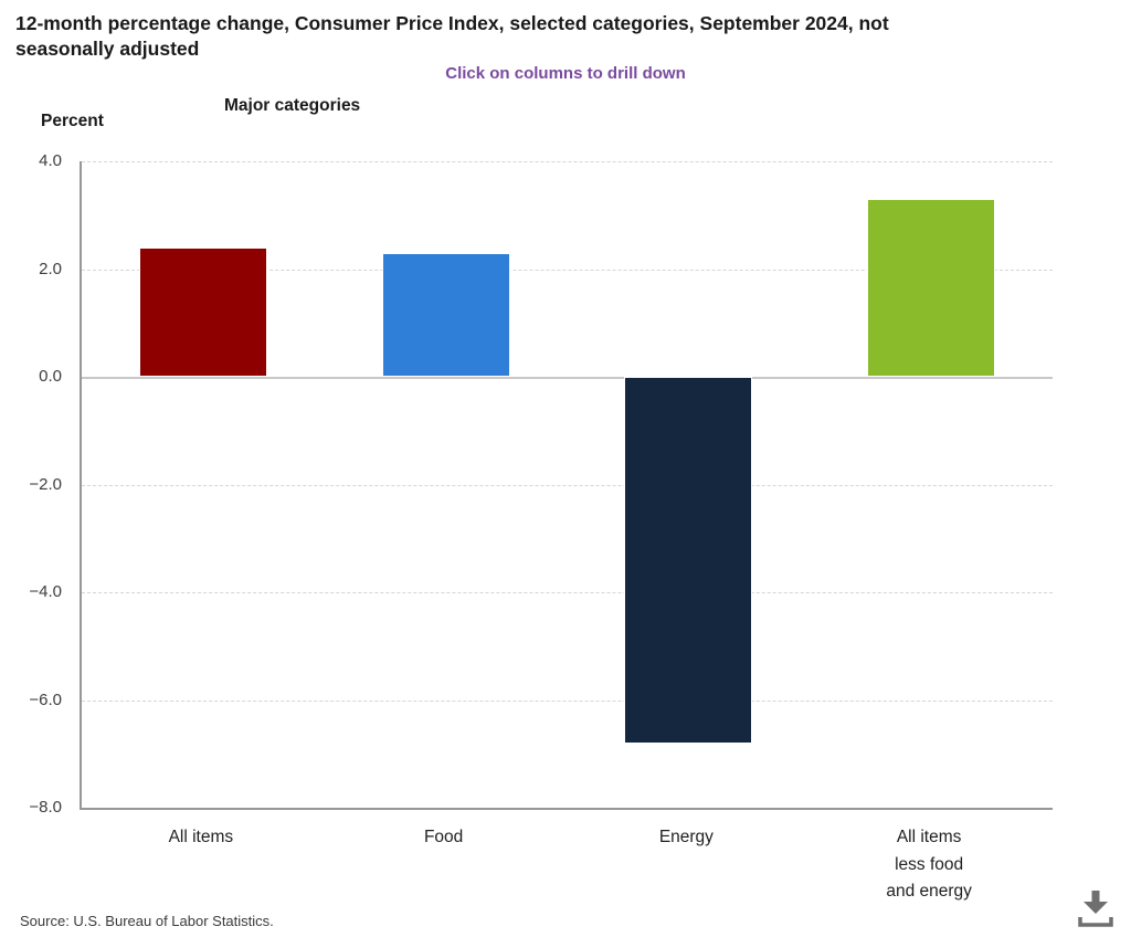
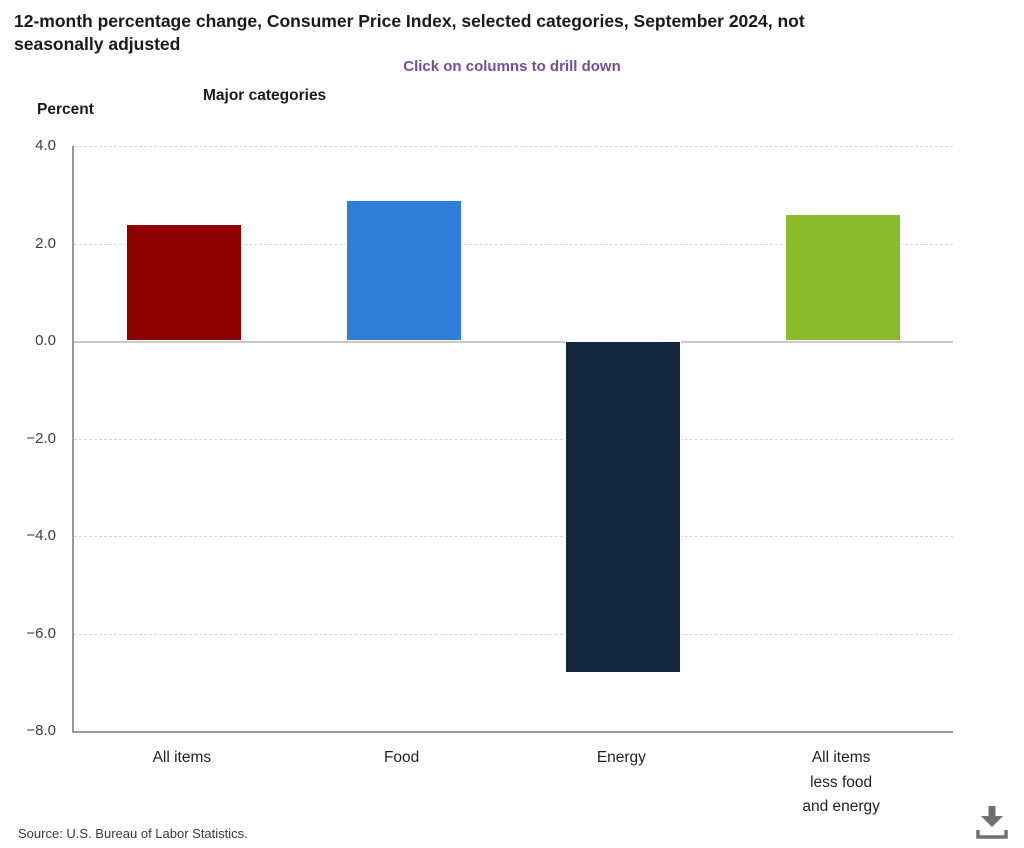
Food: 2.3 -> 2.9
All items less food and energy: 3.3 -> 2.6
